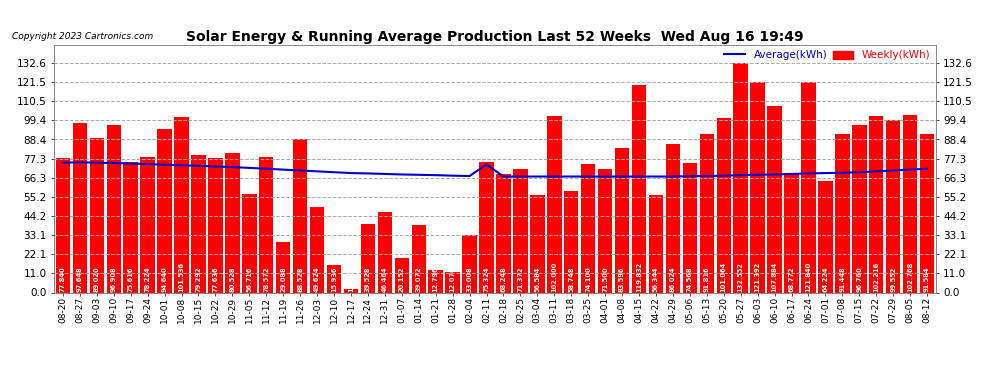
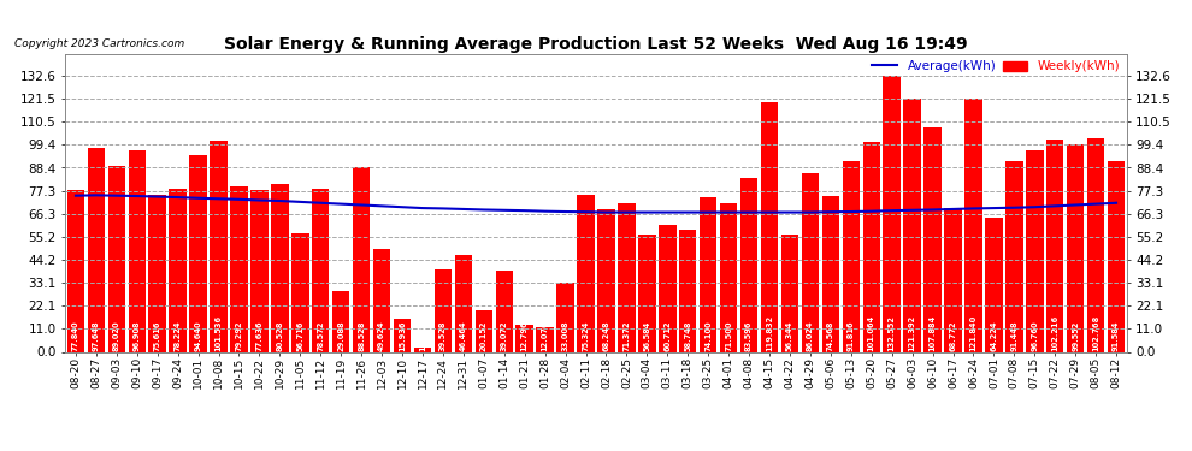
Average(kWh)/02-11: 74 -> 67
Weekly(kWh)/03-11: 102 -> 61
